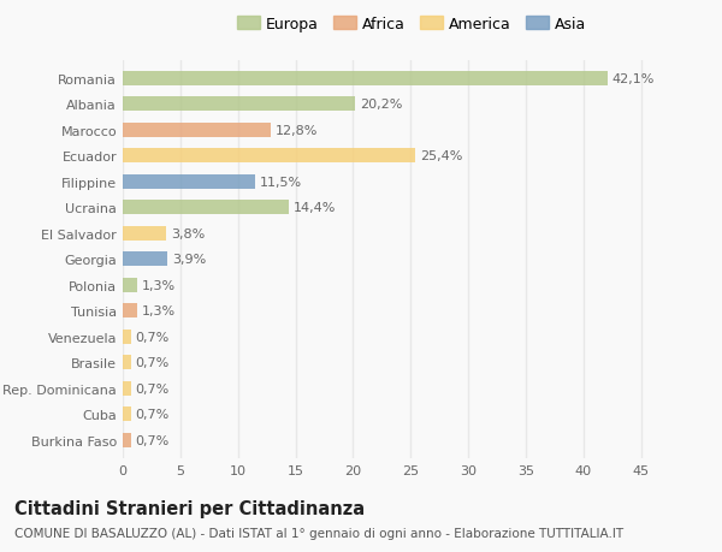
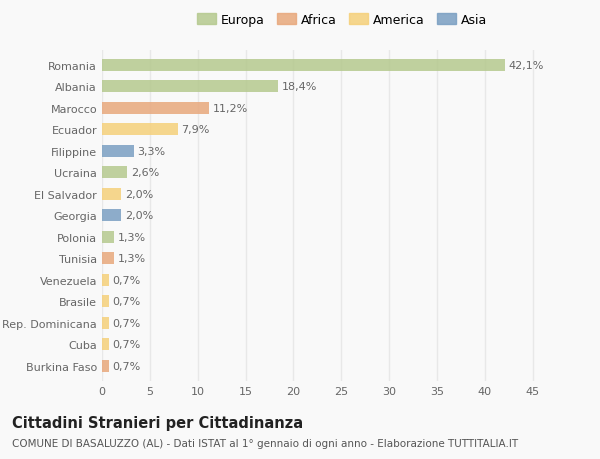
Albania: 20,2% -> 18,4%
Marocco: 12,8% -> 11,2%
Ecuador: 25,4% -> 7,9%
Filippine: 11,5% -> 3,3%
Ucraina: 14,4% -> 2,6%
El Salvador: 3,8% -> 2,0%
Georgia: 3,9% -> 2,0%
